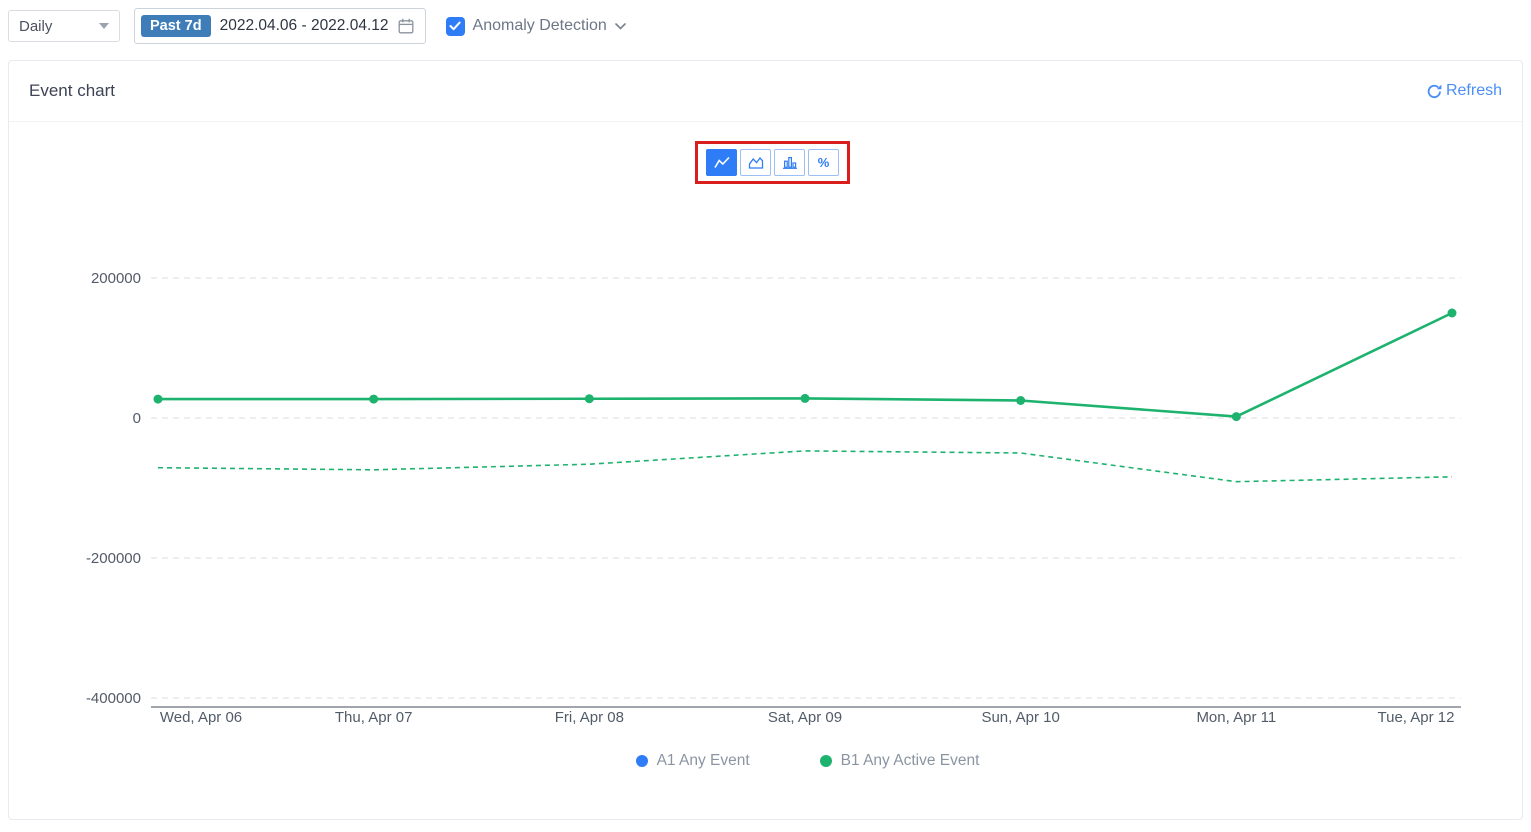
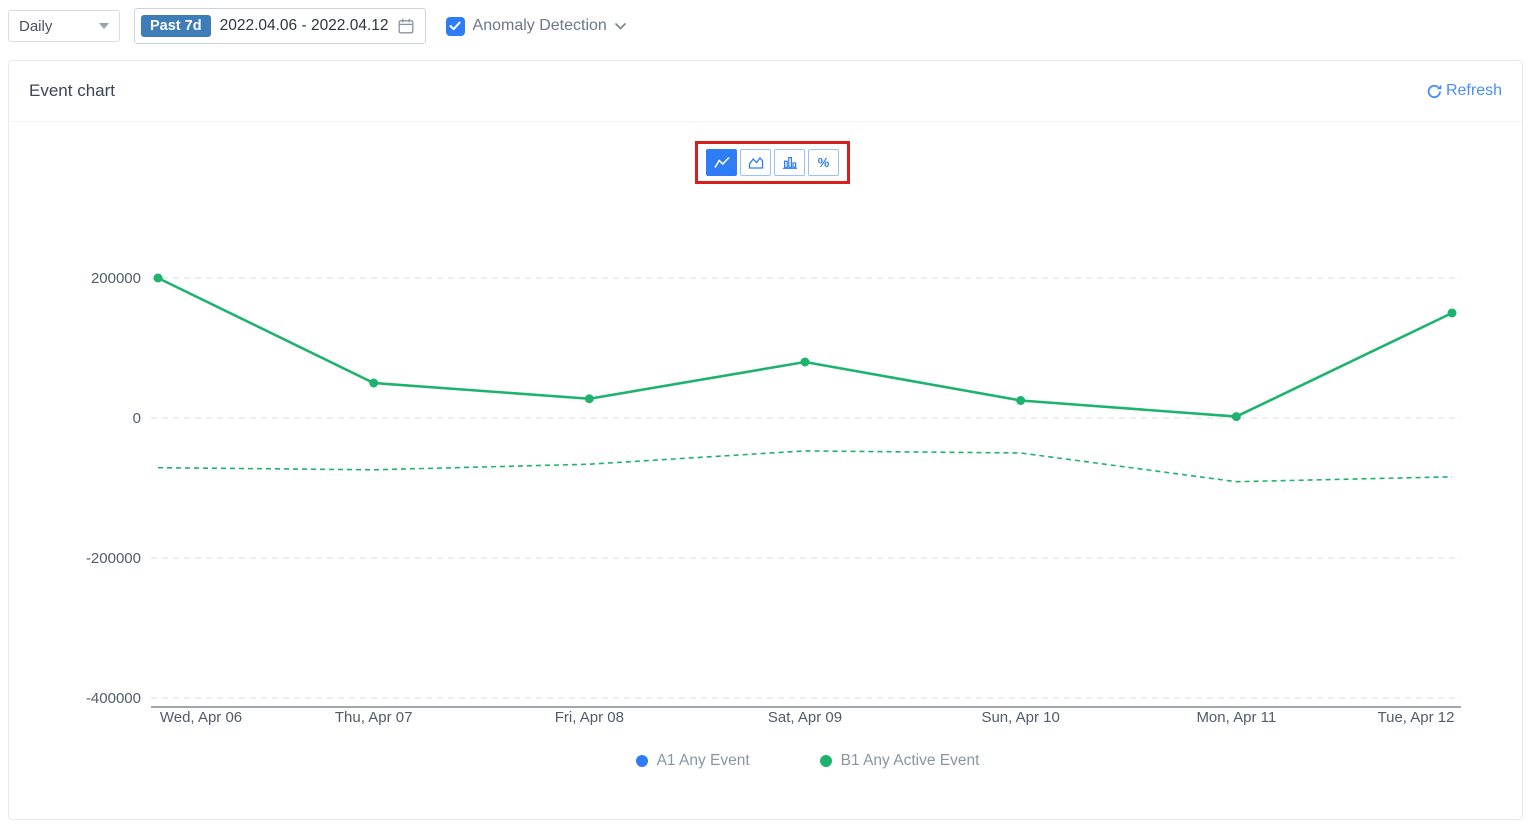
B1 Any Active Event/Wed, Apr 06: 30000 -> 200000
B1 Any Active Event/Thu, Apr 07: 30000 -> 50000
B1 Any Active Event/Sat, Apr 09: 30000 -> 80000
